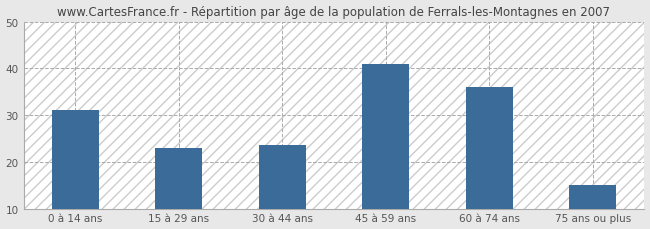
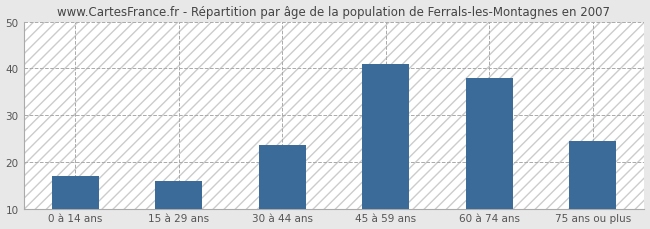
0 à 14 ans: 31.0 -> 17.0
15 à 29 ans: 23.0 -> 16.0
60 à 74 ans: 36.0 -> 38.0
75 ans ou plus: 15.0 -> 24.5
